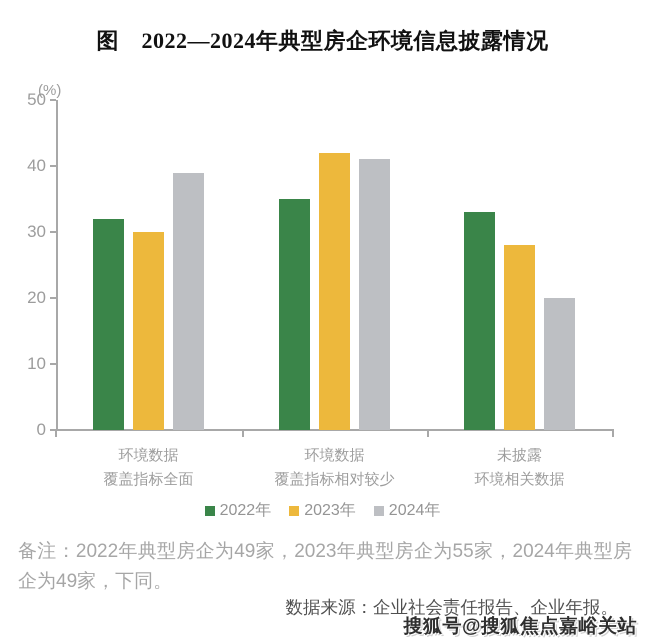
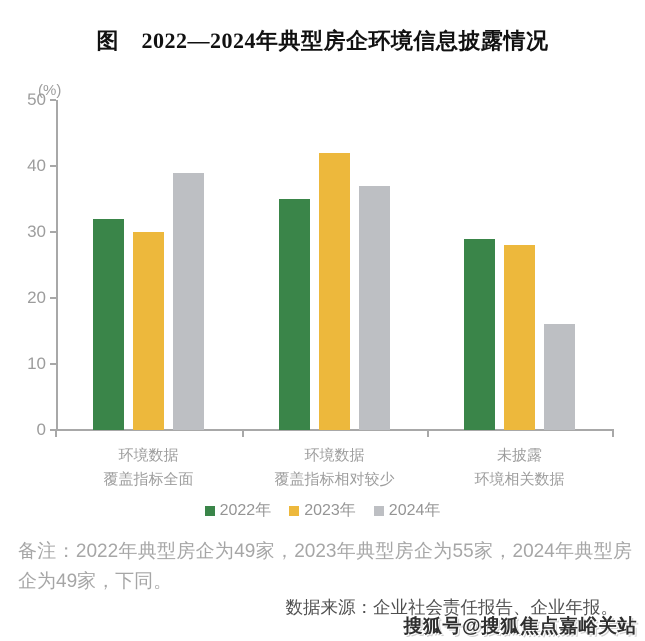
2024年/环境数据 覆盖指标相对较少: 41 -> 37
2022年/未披露 环境相关数据: 33 -> 29
2024年/未披露 环境相关数据: 20 -> 16
